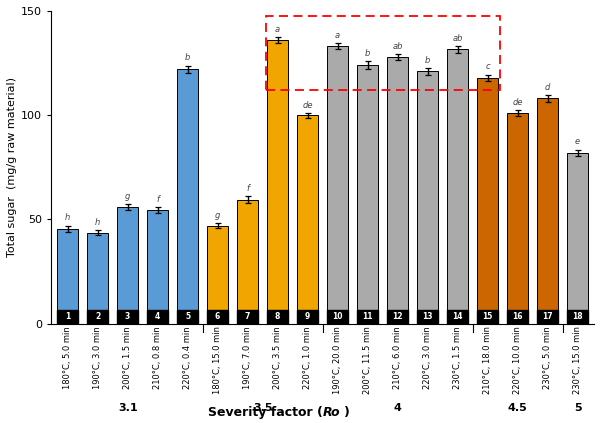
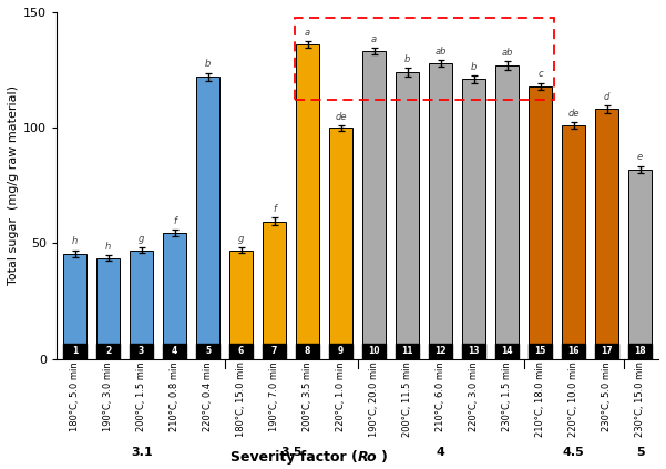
200°C, 1.5 min: 56.0 -> 47.0
230°C, 1.5 min: 131.5 -> 127.0
